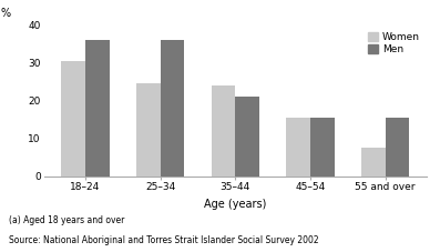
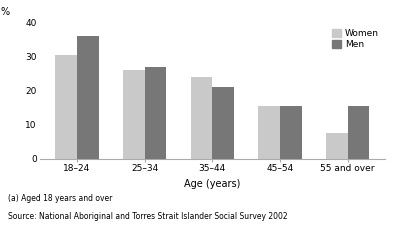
Women/25–34: 24.5 -> 26.0
Men/25–34: 36.0 -> 27.0
